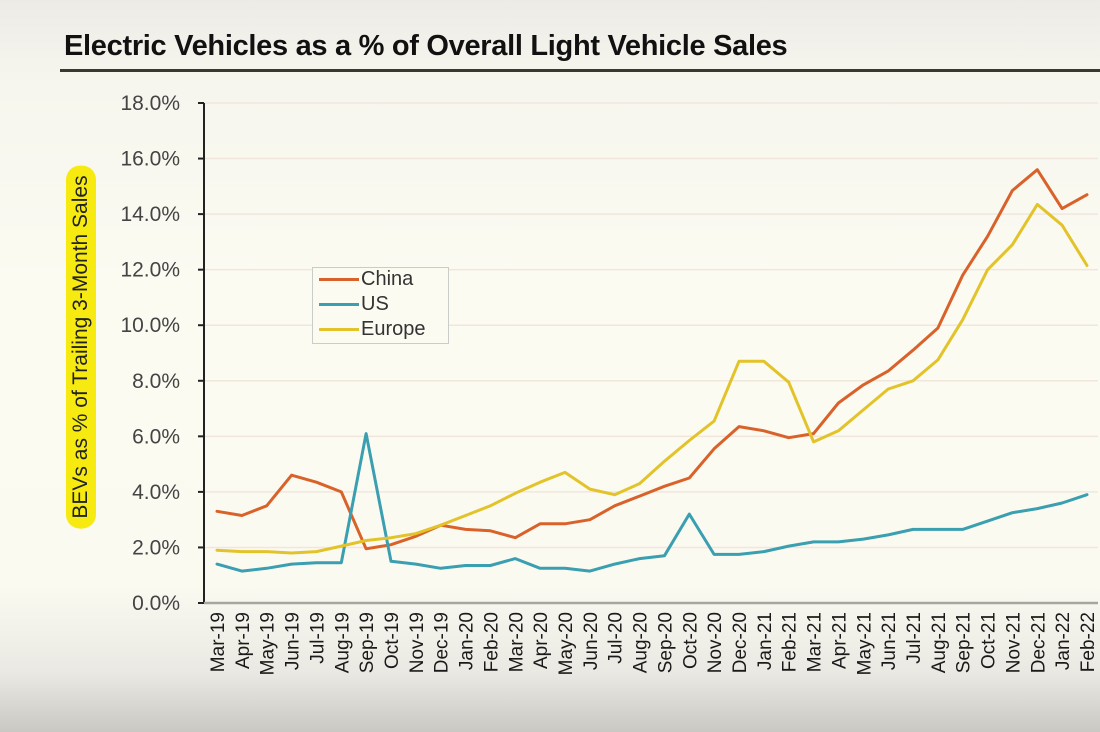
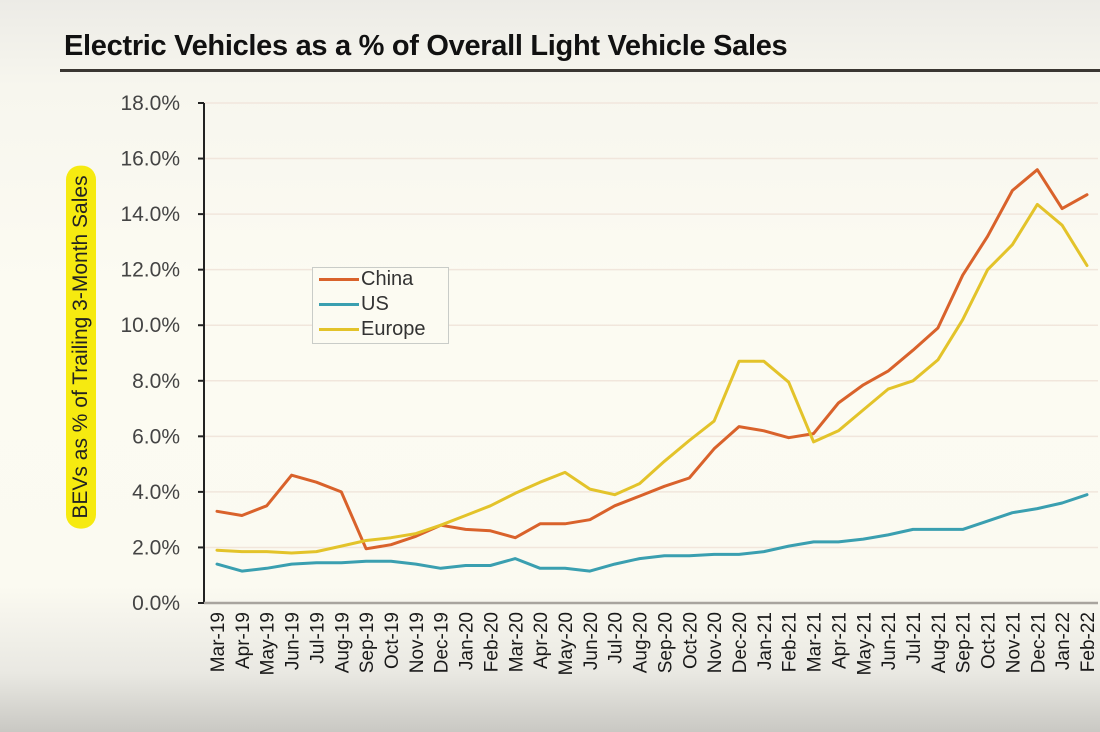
US/Sep-19: 6.1% -> 1.5%
US/Oct-20: 3.2% -> 1.7%
